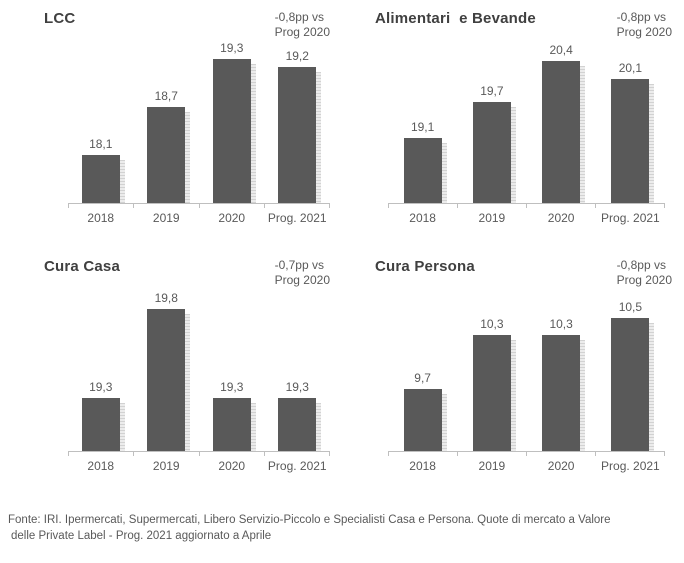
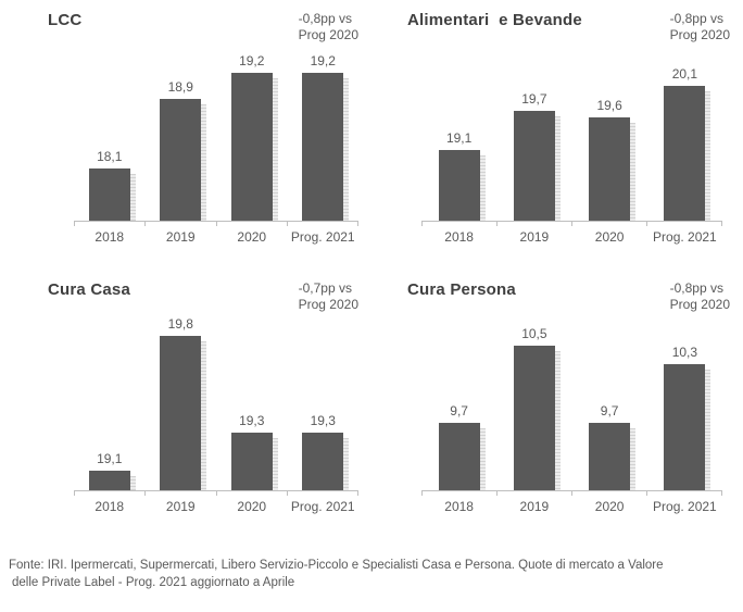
LCC/2019: 18,7 -> 18,9
LCC/2020: 19,3 -> 19,2
Alimentari e Bevande/2020: 20,4 -> 19,6
Cura Casa/2018: 19,3 -> 19,1
Cura Persona/2019: 10,3 -> 10,5
Cura Persona/2020: 10,3 -> 9,7
Cura Persona/Prog. 2021: 10,5 -> 10,3
